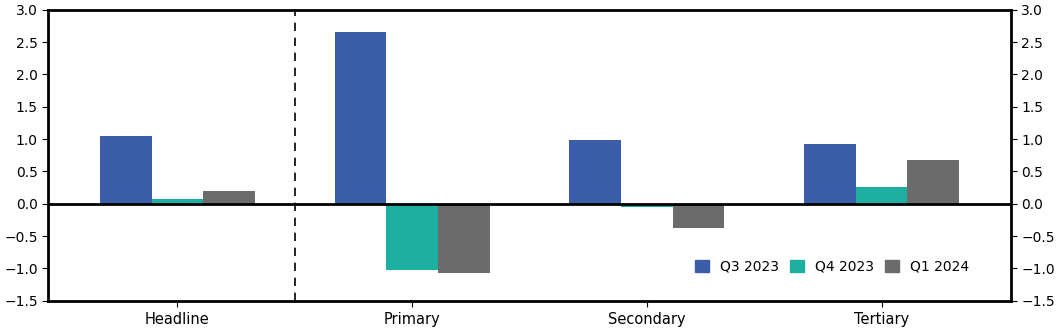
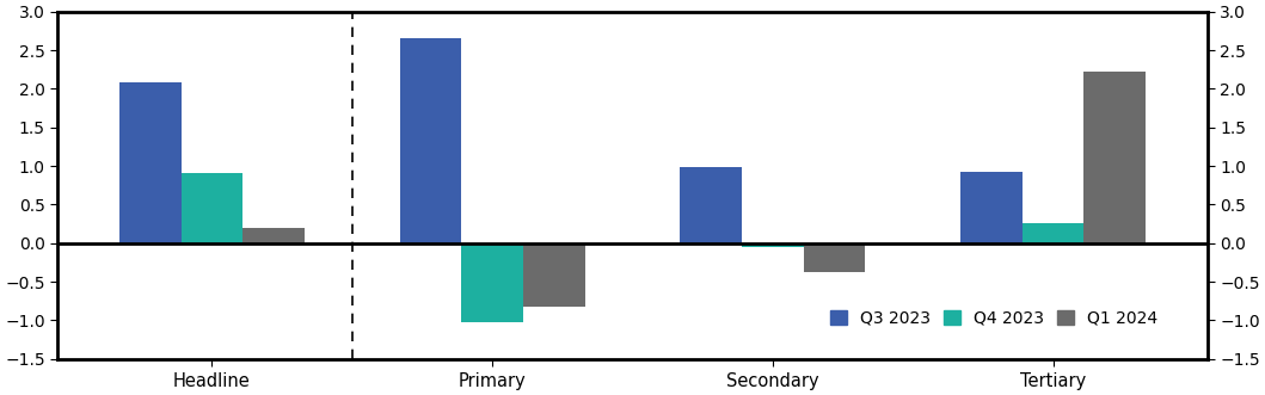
Q3 2023/Headline: 1.04 -> 2.08
Q4 2023/Headline: 0.07 -> 0.90
Q1 2024/Primary: -1.07 -> -0.82
Q1 2024/Tertiary: 0.67 -> 2.22
